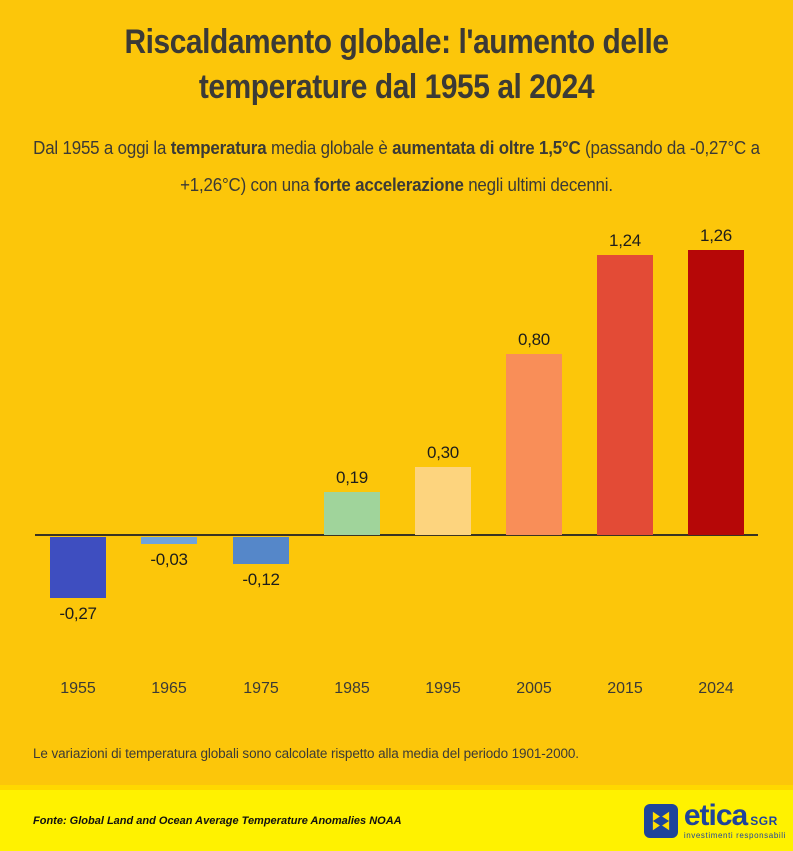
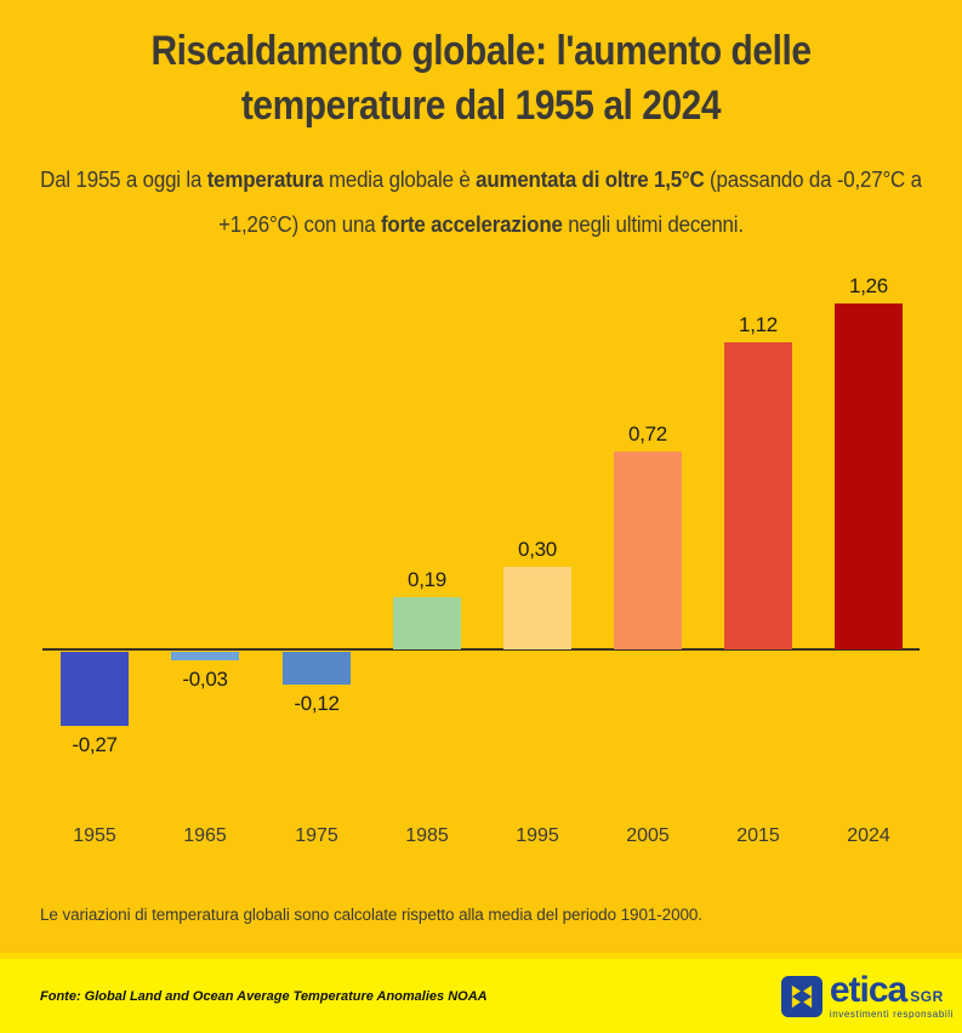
2005: 0,80 -> 0,72
2015: 1,24 -> 1,12
